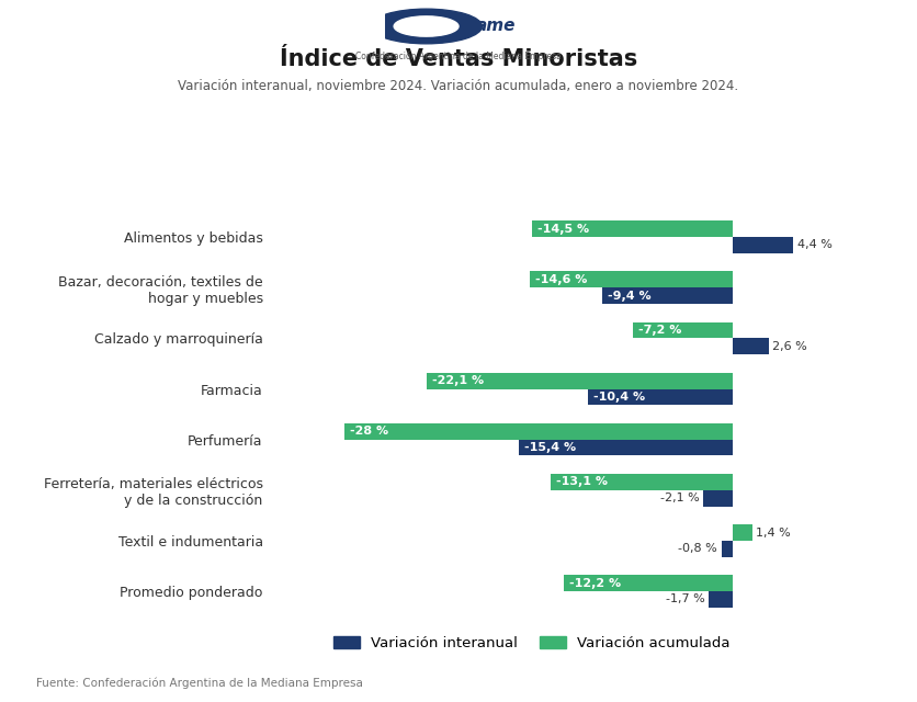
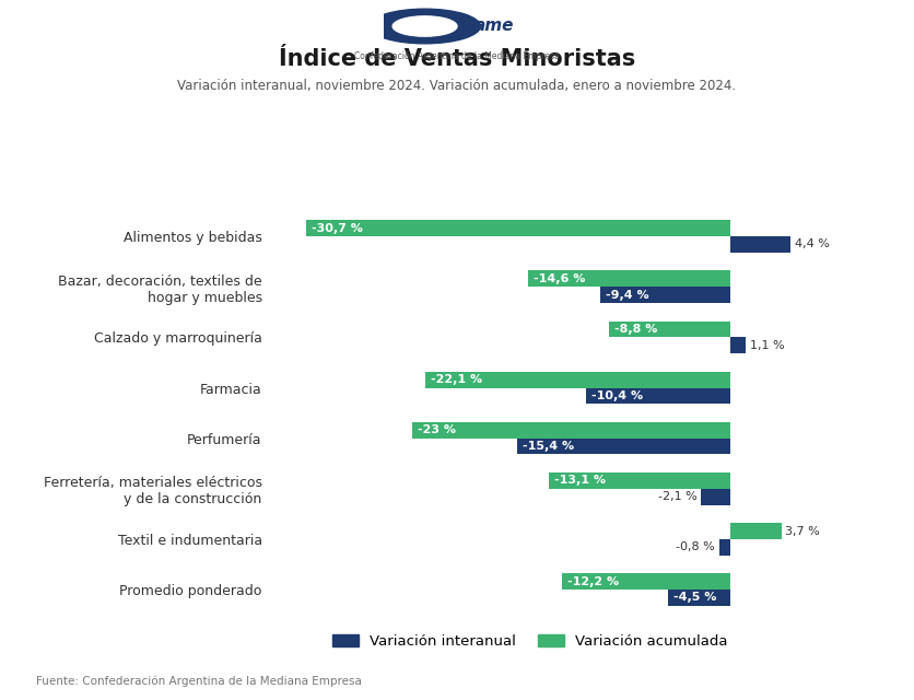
Variación acumulada/Alimentos y bebidas: -14,5 -> -30,7
Variación acumulada/Calzado y marroquinería: -7,2 -> -8,8
Variación interanual/Calzado y marroquinería: 2,6 -> 1,1
Variación acumulada/Perfumería: -28 -> -23
Variación acumulada/Textil e indumentaria: 1,4 -> 3,7
Variación interanual/Promedio ponderado: -1,7 -> -4,5
